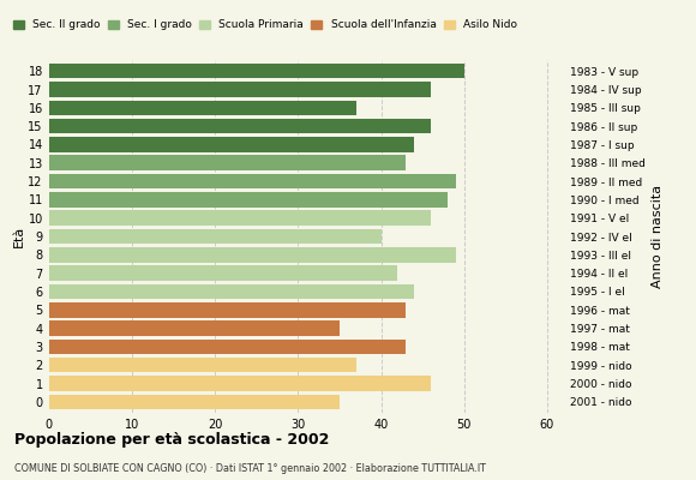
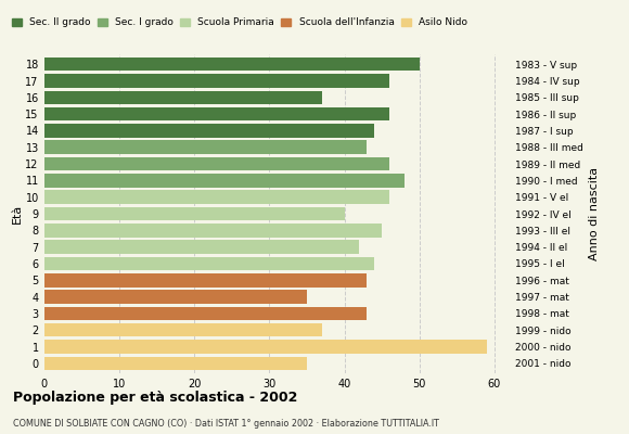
12: 49 -> 46
8: 49 -> 45
1: 46 -> 59
